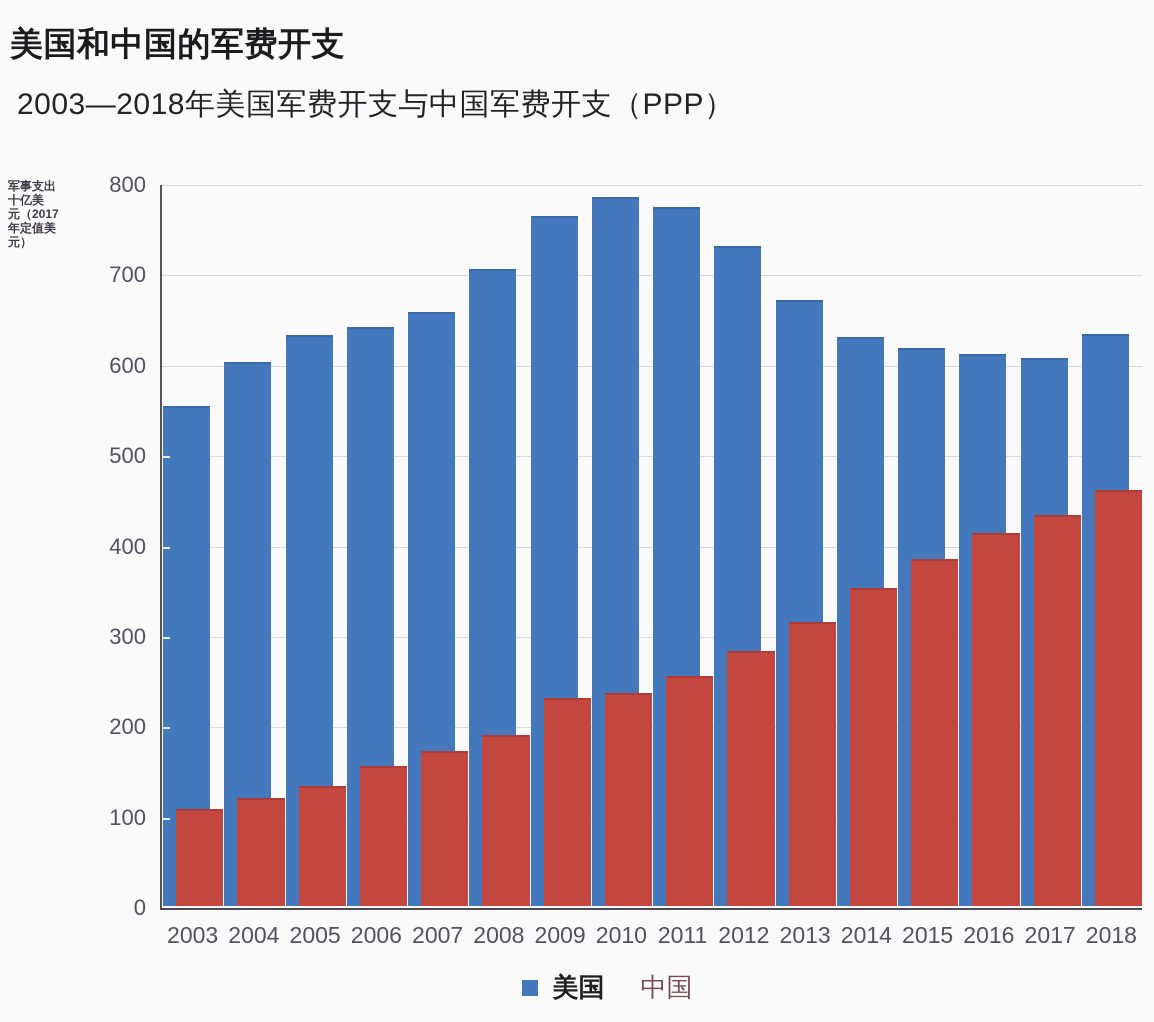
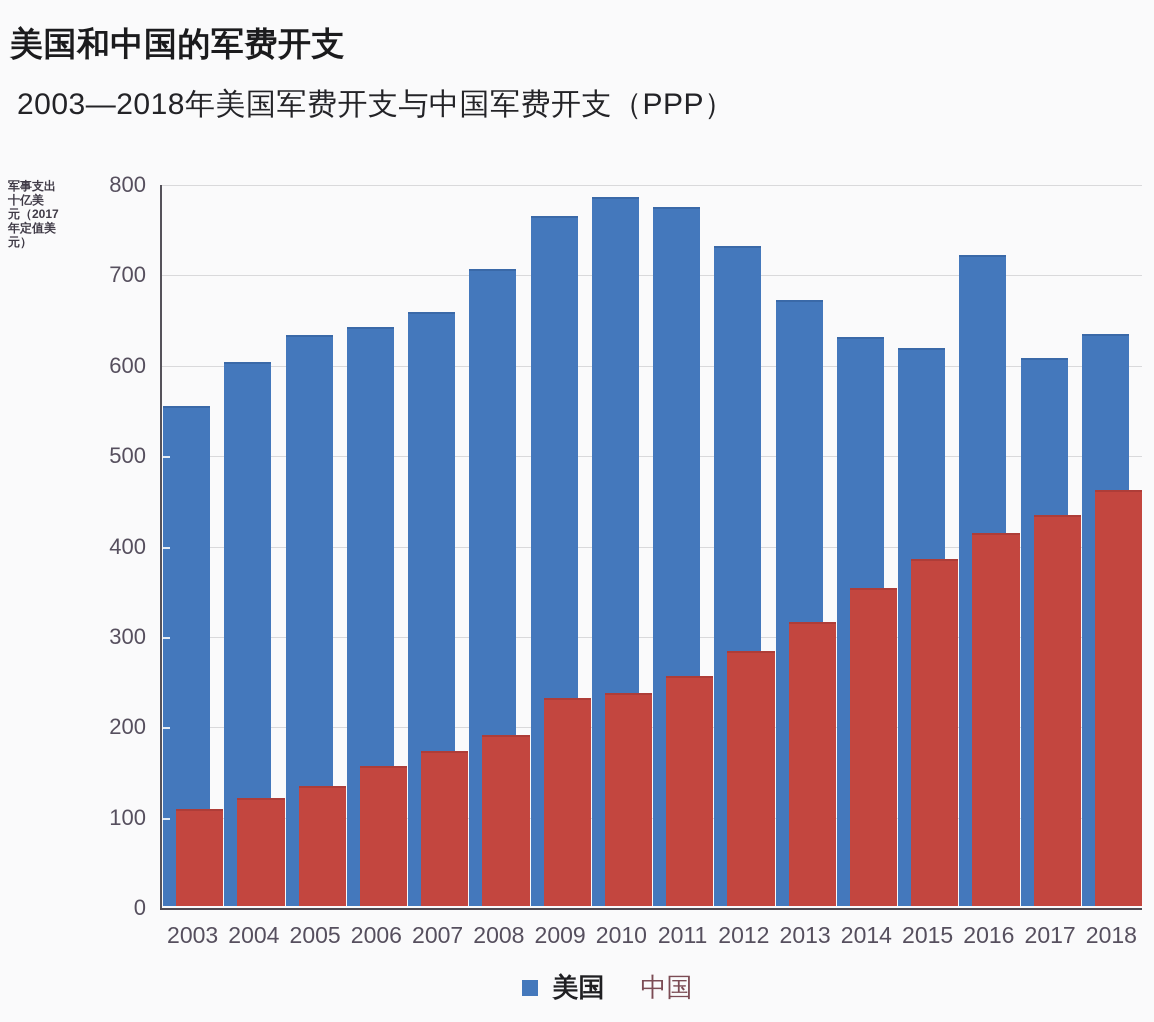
美国/2016: 610 -> 720
